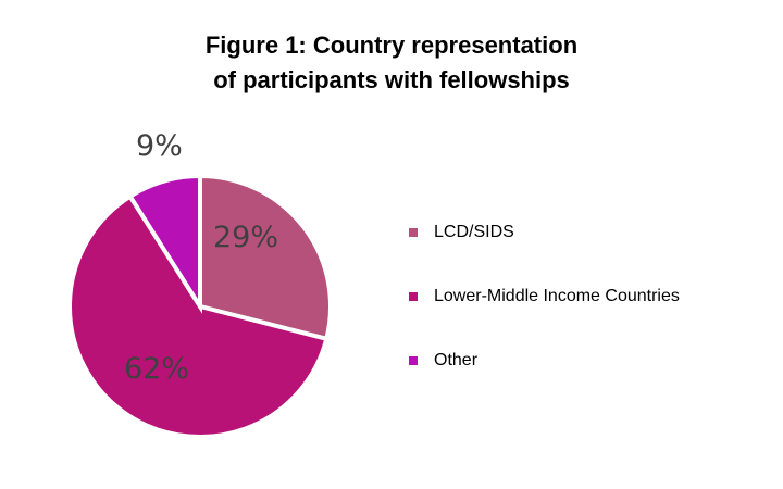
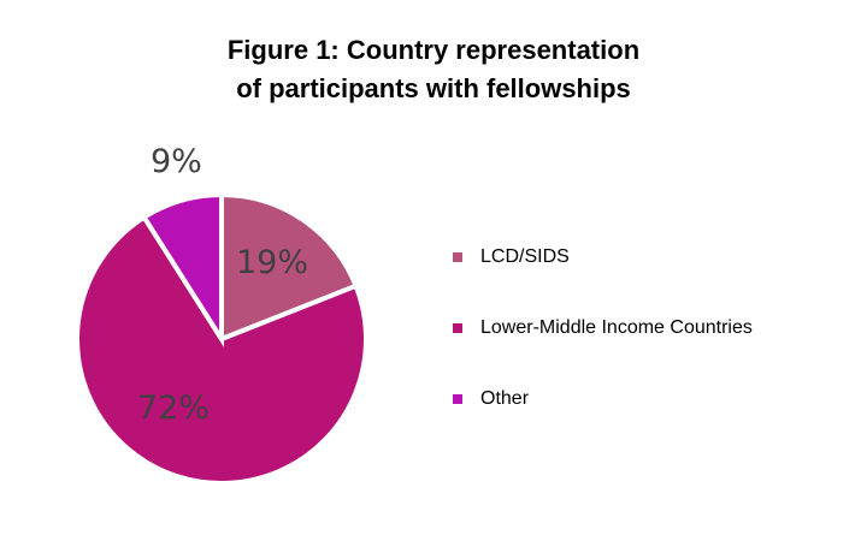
LCD/SIDS: 29% -> 19%
Lower-Middle Income Countries: 62% -> 72%
